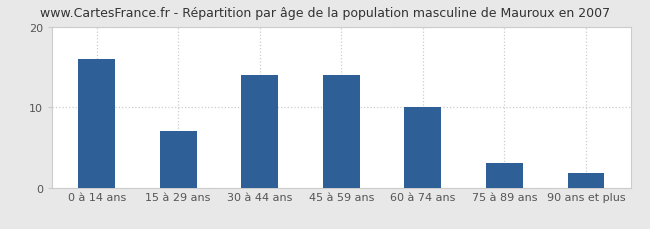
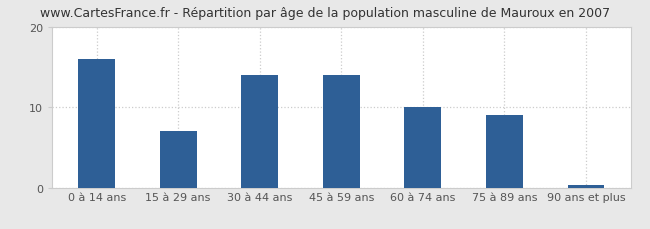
75 à 89 ans: 3.0 -> 9.0
90 ans et plus: 1.8 -> 0.3
